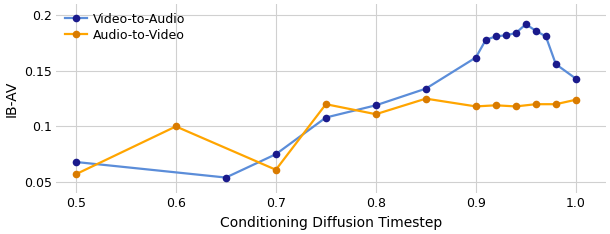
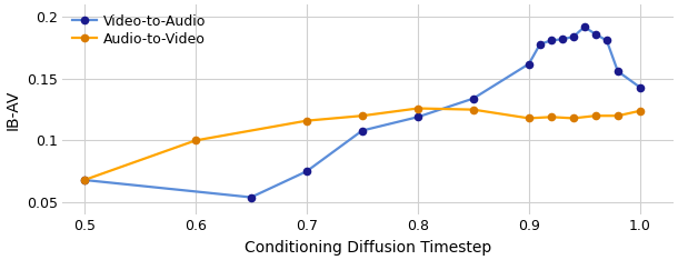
Audio-to-Video/0.5: 0.057 -> 0.068
Audio-to-Video/0.7: 0.061 -> 0.116
Audio-to-Video/0.8: 0.111 -> 0.126
